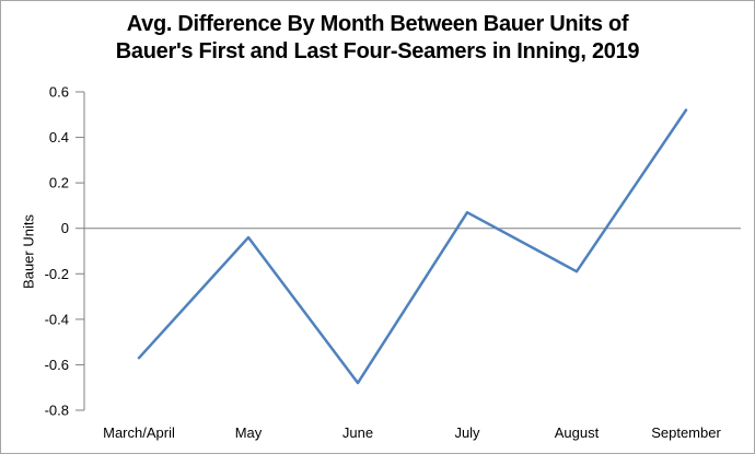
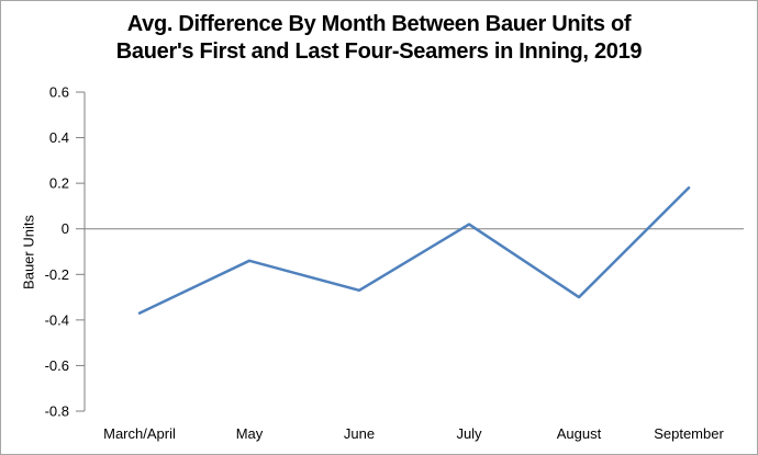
March/April: -0.57 -> -0.37
May: -0.04 -> -0.14
June: -0.68 -> -0.27
July: 0.07 -> 0.02
August: -0.19 -> -0.30
September: 0.52 -> 0.18
